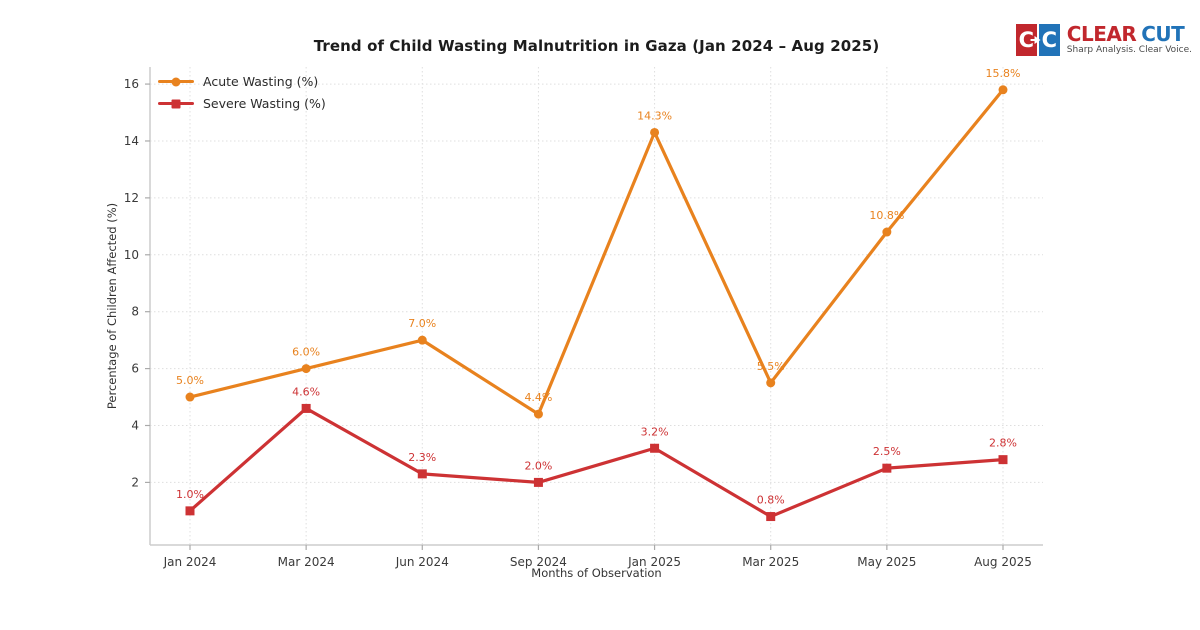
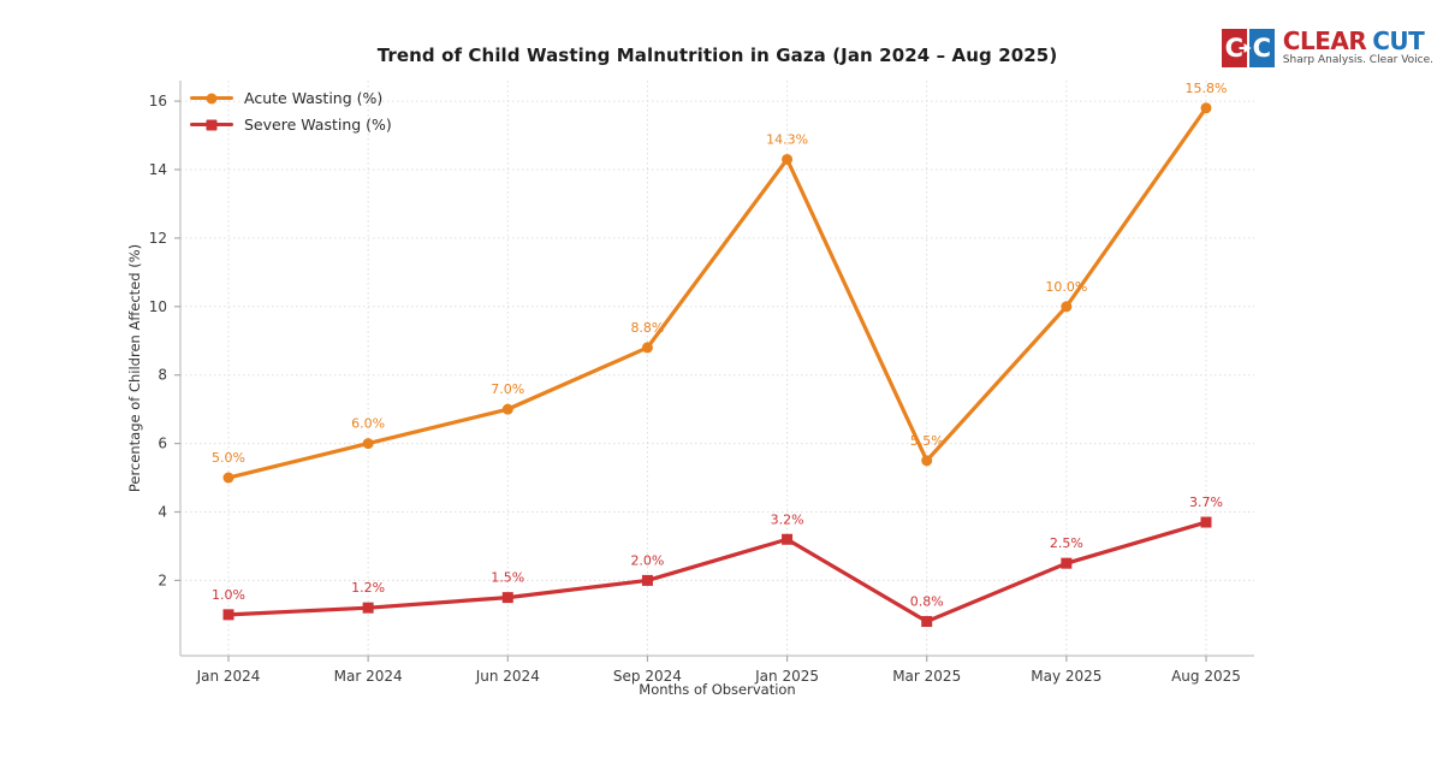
Severe Wasting (%)/Mar 2024: 4.6% -> 1.2%
Severe Wasting (%)/Jun 2024: 2.3% -> 1.5%
Acute Wasting (%)/Sep 2024: 4.4% -> 8.8%
Acute Wasting (%)/May 2025: 10.8% -> 10.0%
Severe Wasting (%)/Aug 2025: 2.8% -> 3.7%
